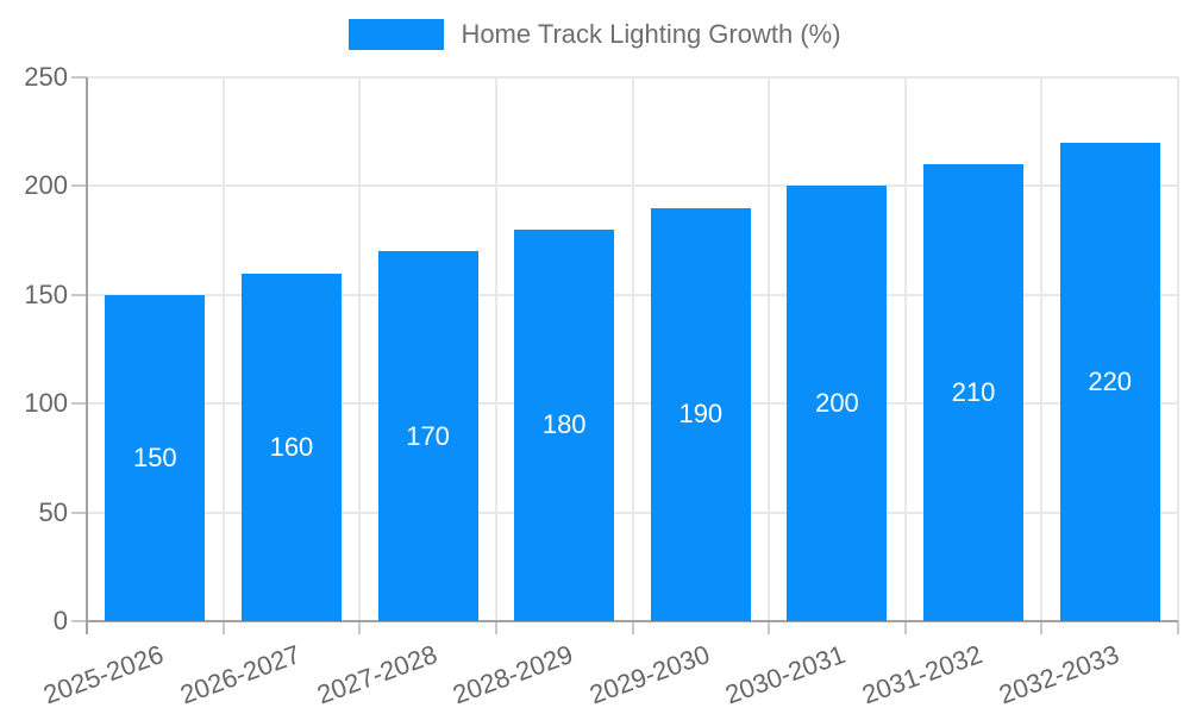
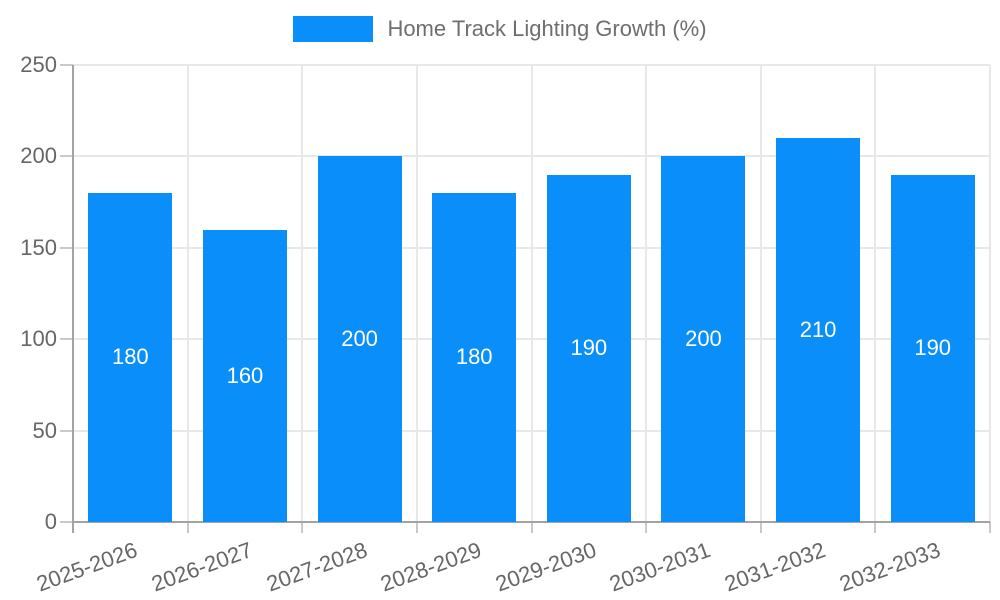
2025-2026: 150 -> 180
2027-2028: 170 -> 200
2032-2033: 220 -> 190
